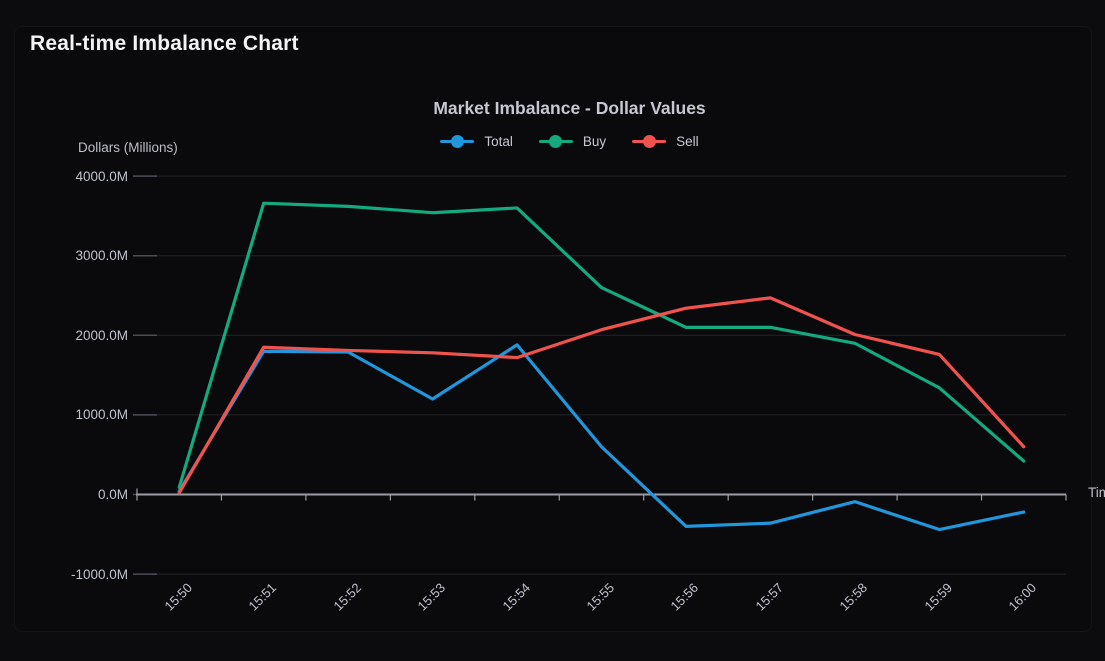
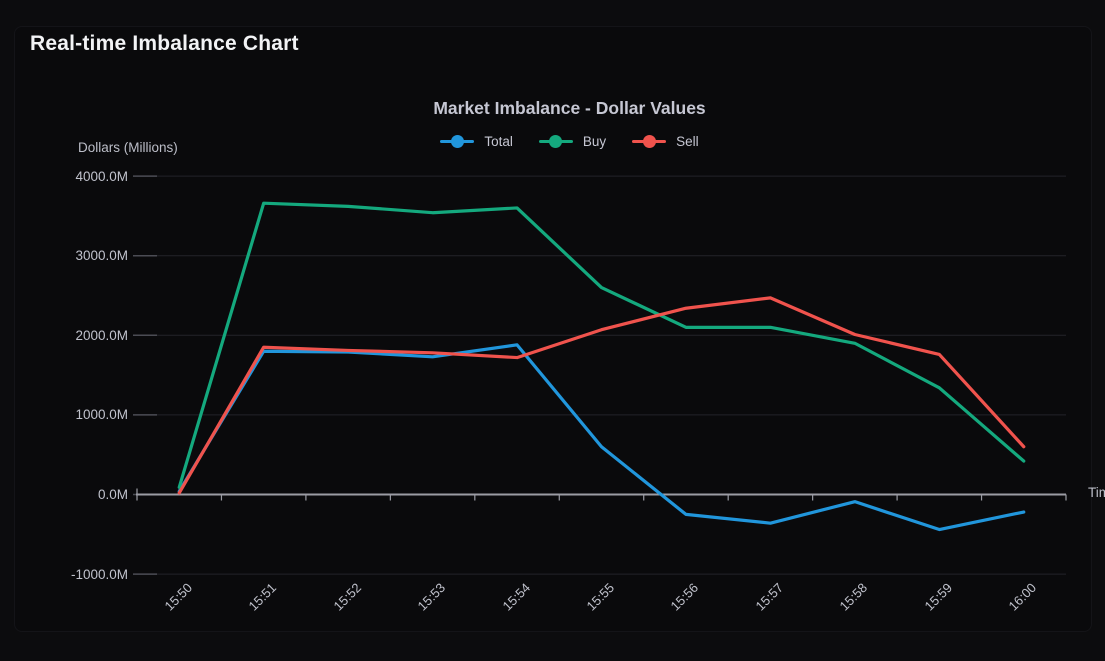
Total/15:53: 1200M -> 1700M
Total/15:56: -400M -> -200M
